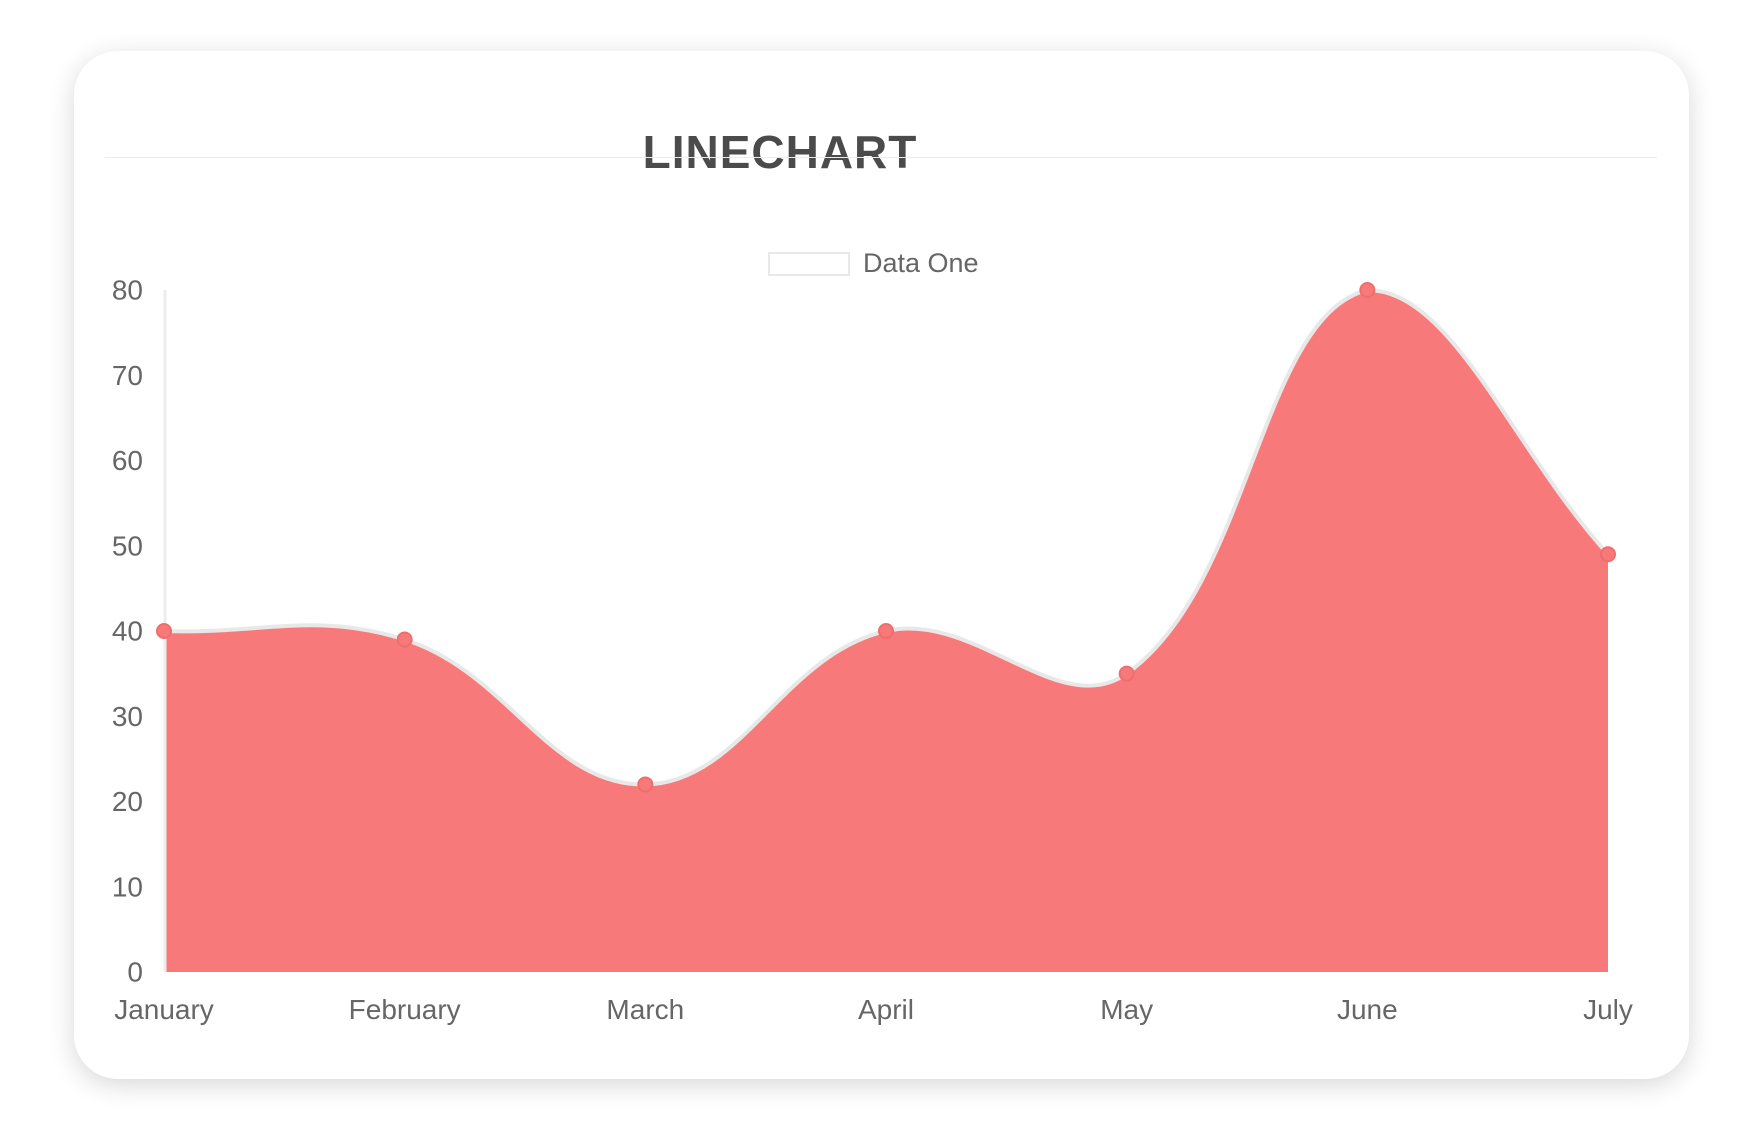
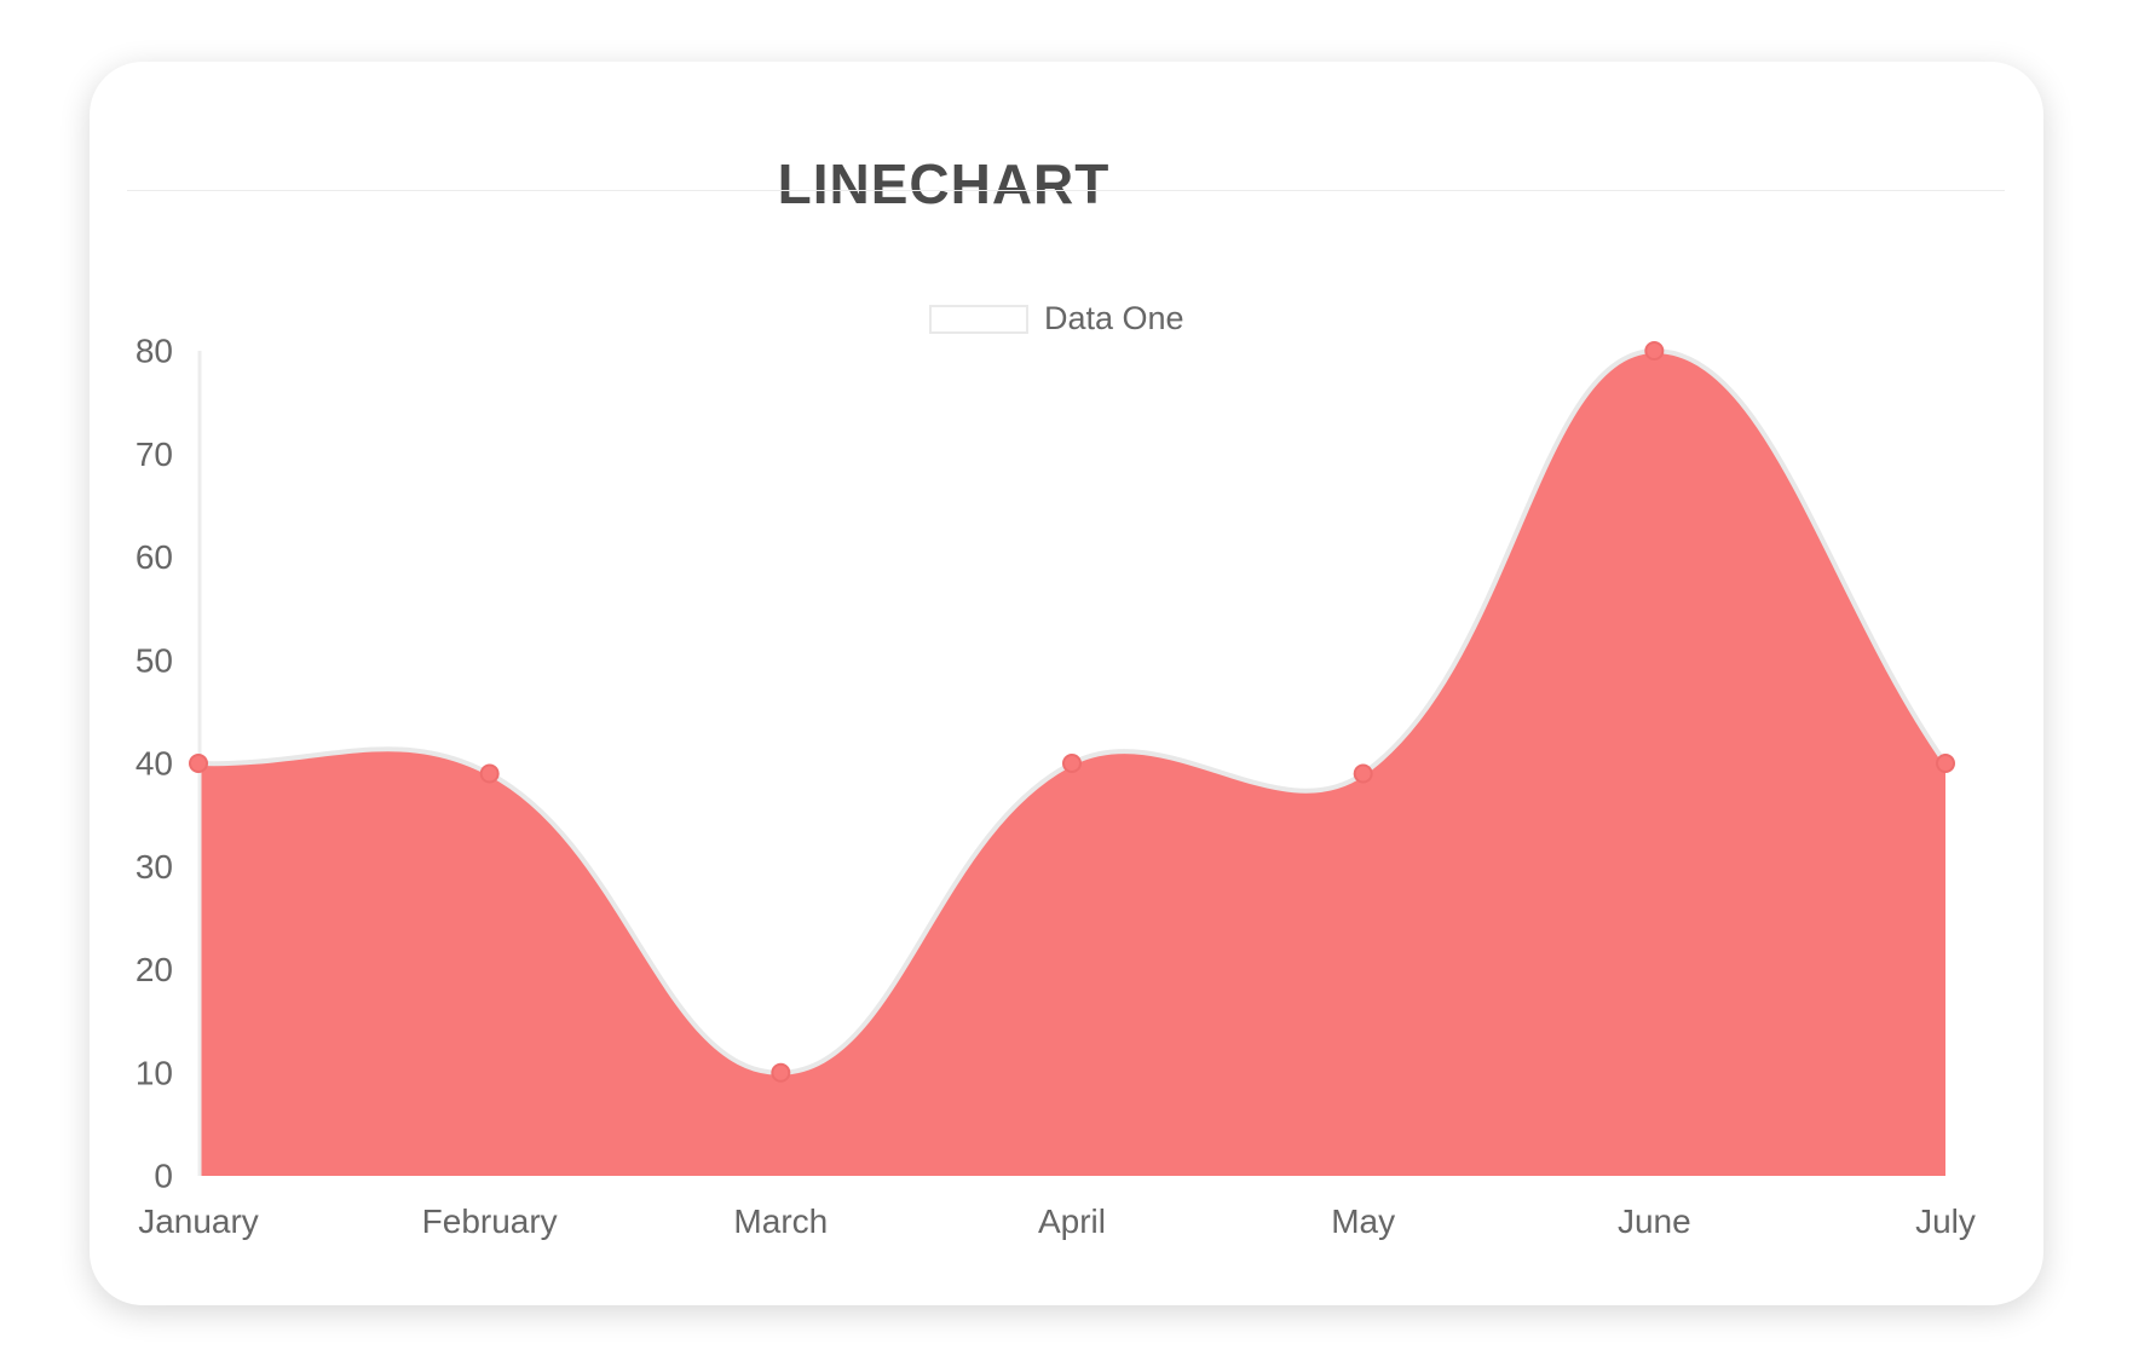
March: 22 -> 10
May: 35 -> 39
July: 49 -> 40
